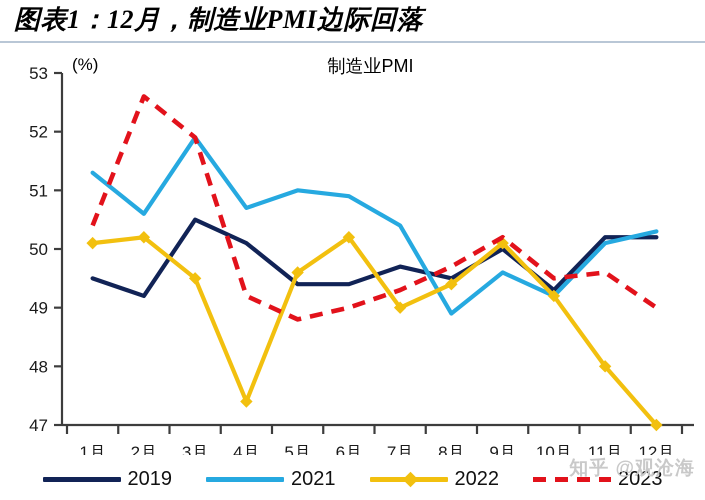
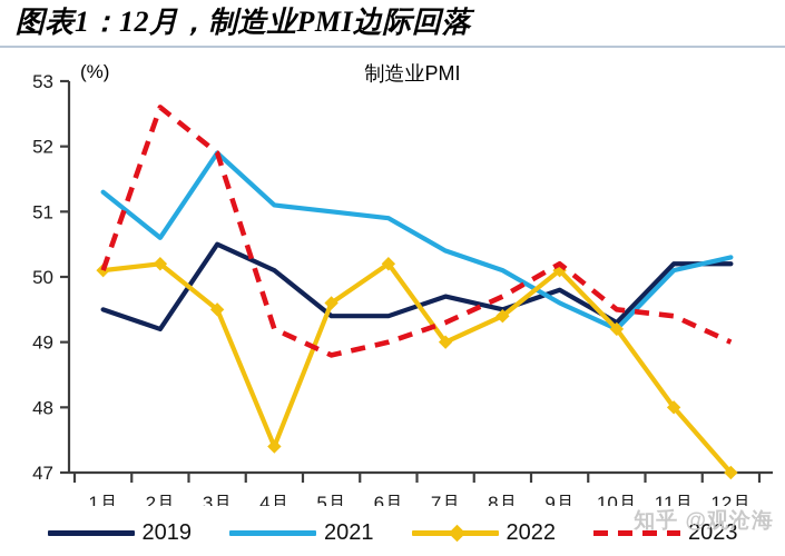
2023/1月: 50.4 -> 50.1
2021/4月: 50.7 -> 51.1
2021/8月: 48.9 -> 50.1
2019/9月: 50.0 -> 49.8
2023/11月: 49.6 -> 49.4
